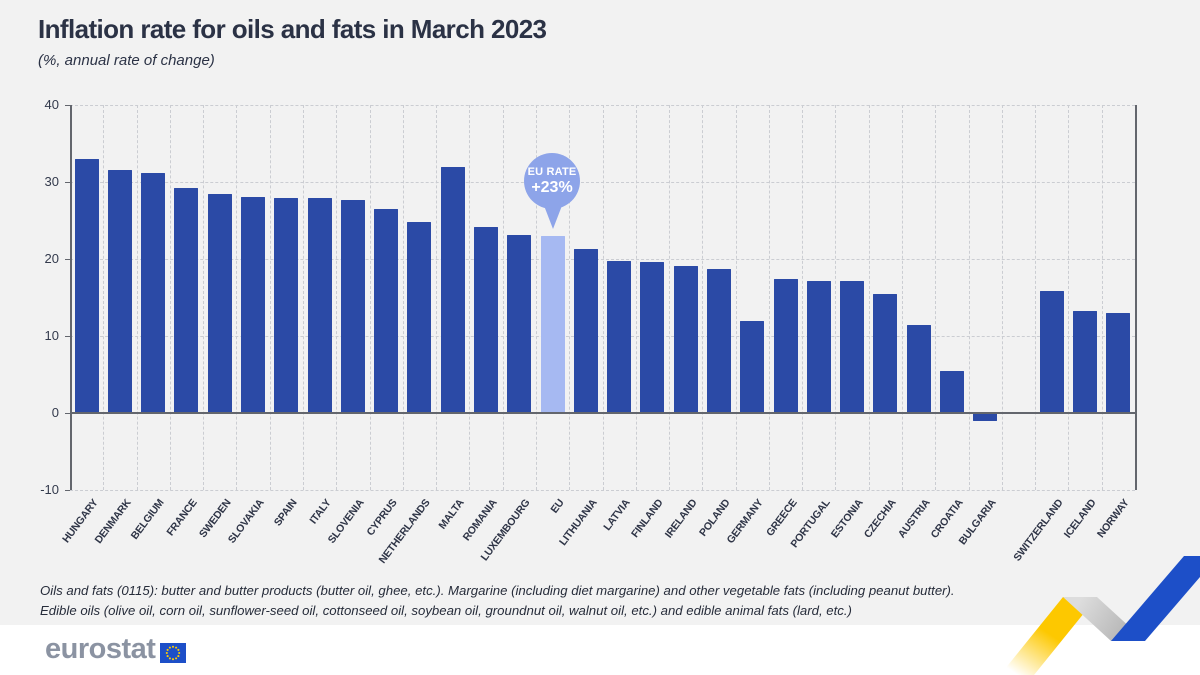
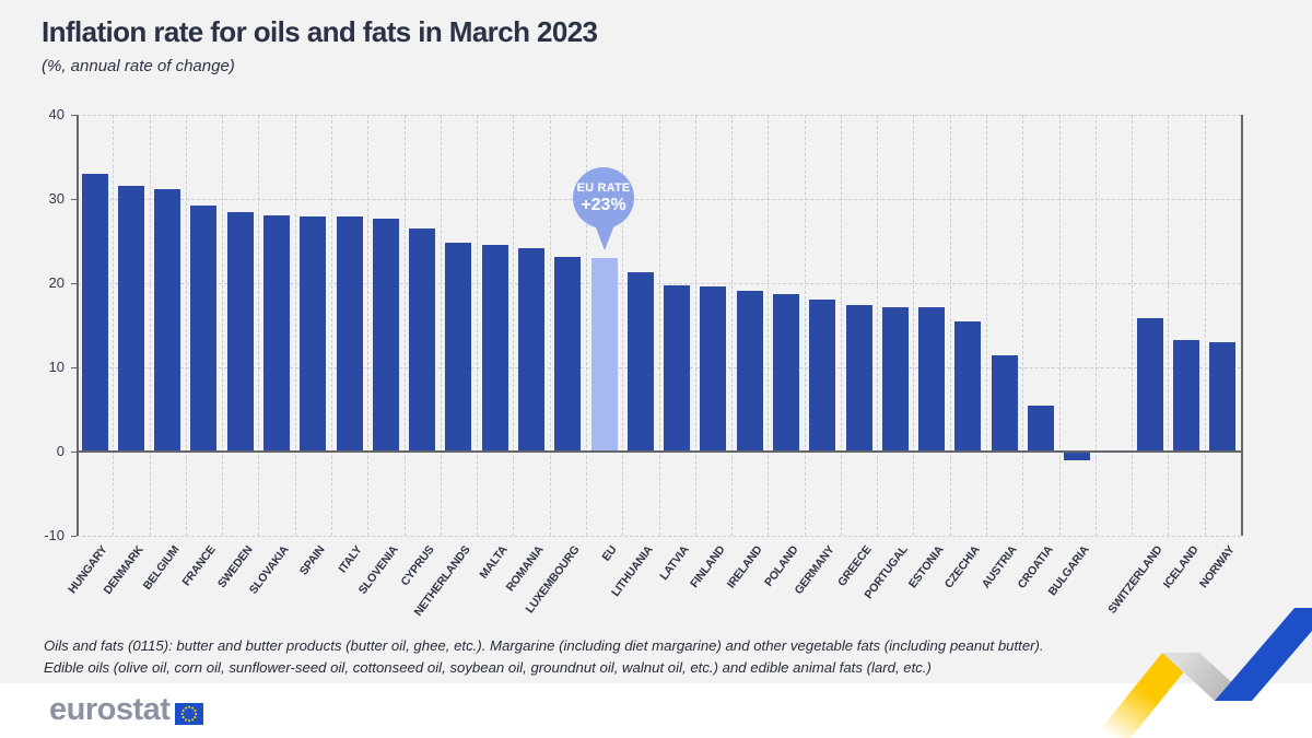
MALTA: 32 -> 24
GERMANY: 12 -> 18
